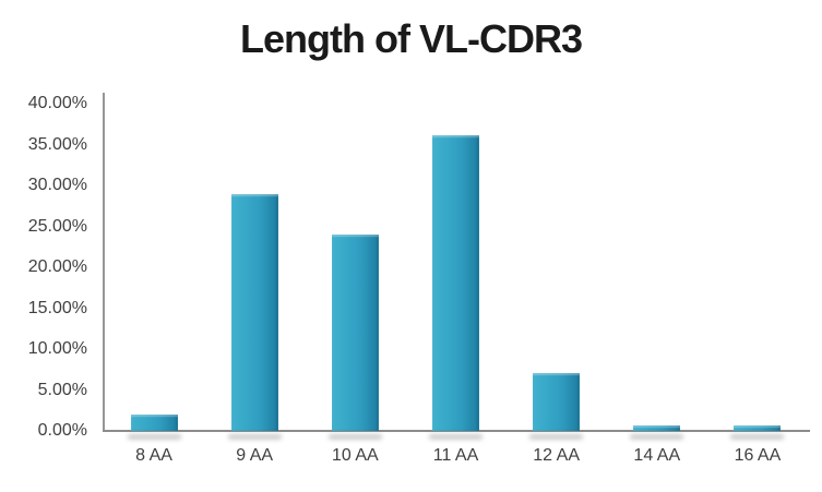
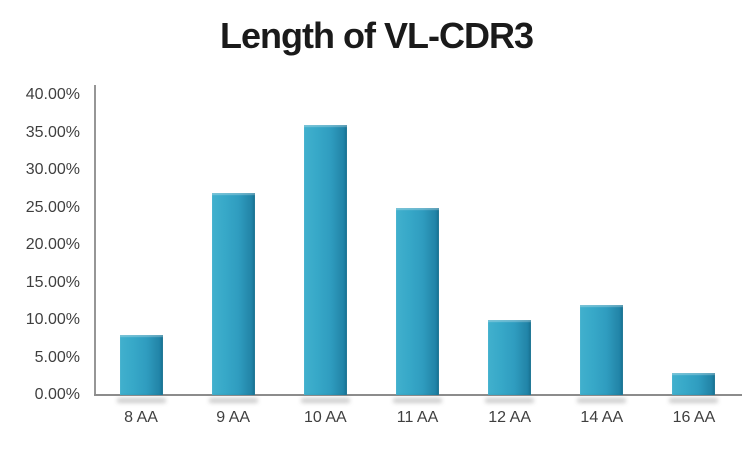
8 AA: 2% -> 8%
9 AA: 29% -> 27%
10 AA: 24% -> 36%
11 AA: 36% -> 25%
12 AA: 7% -> 10%
14 AA: 1% -> 12%
16 AA: 1% -> 3%
